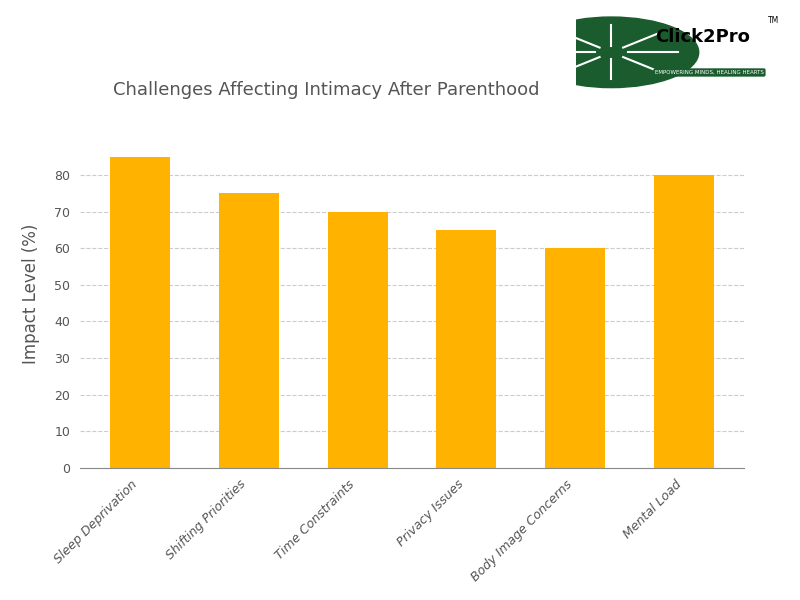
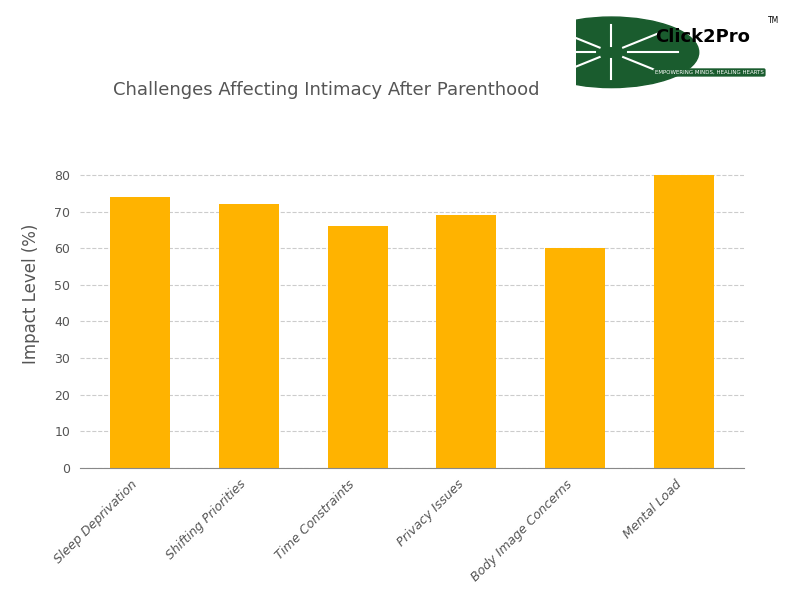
Sleep Deprivation: 85 -> 74
Shifting Priorities: 75 -> 72
Time Constraints: 70 -> 66
Privacy Issues: 65 -> 69
